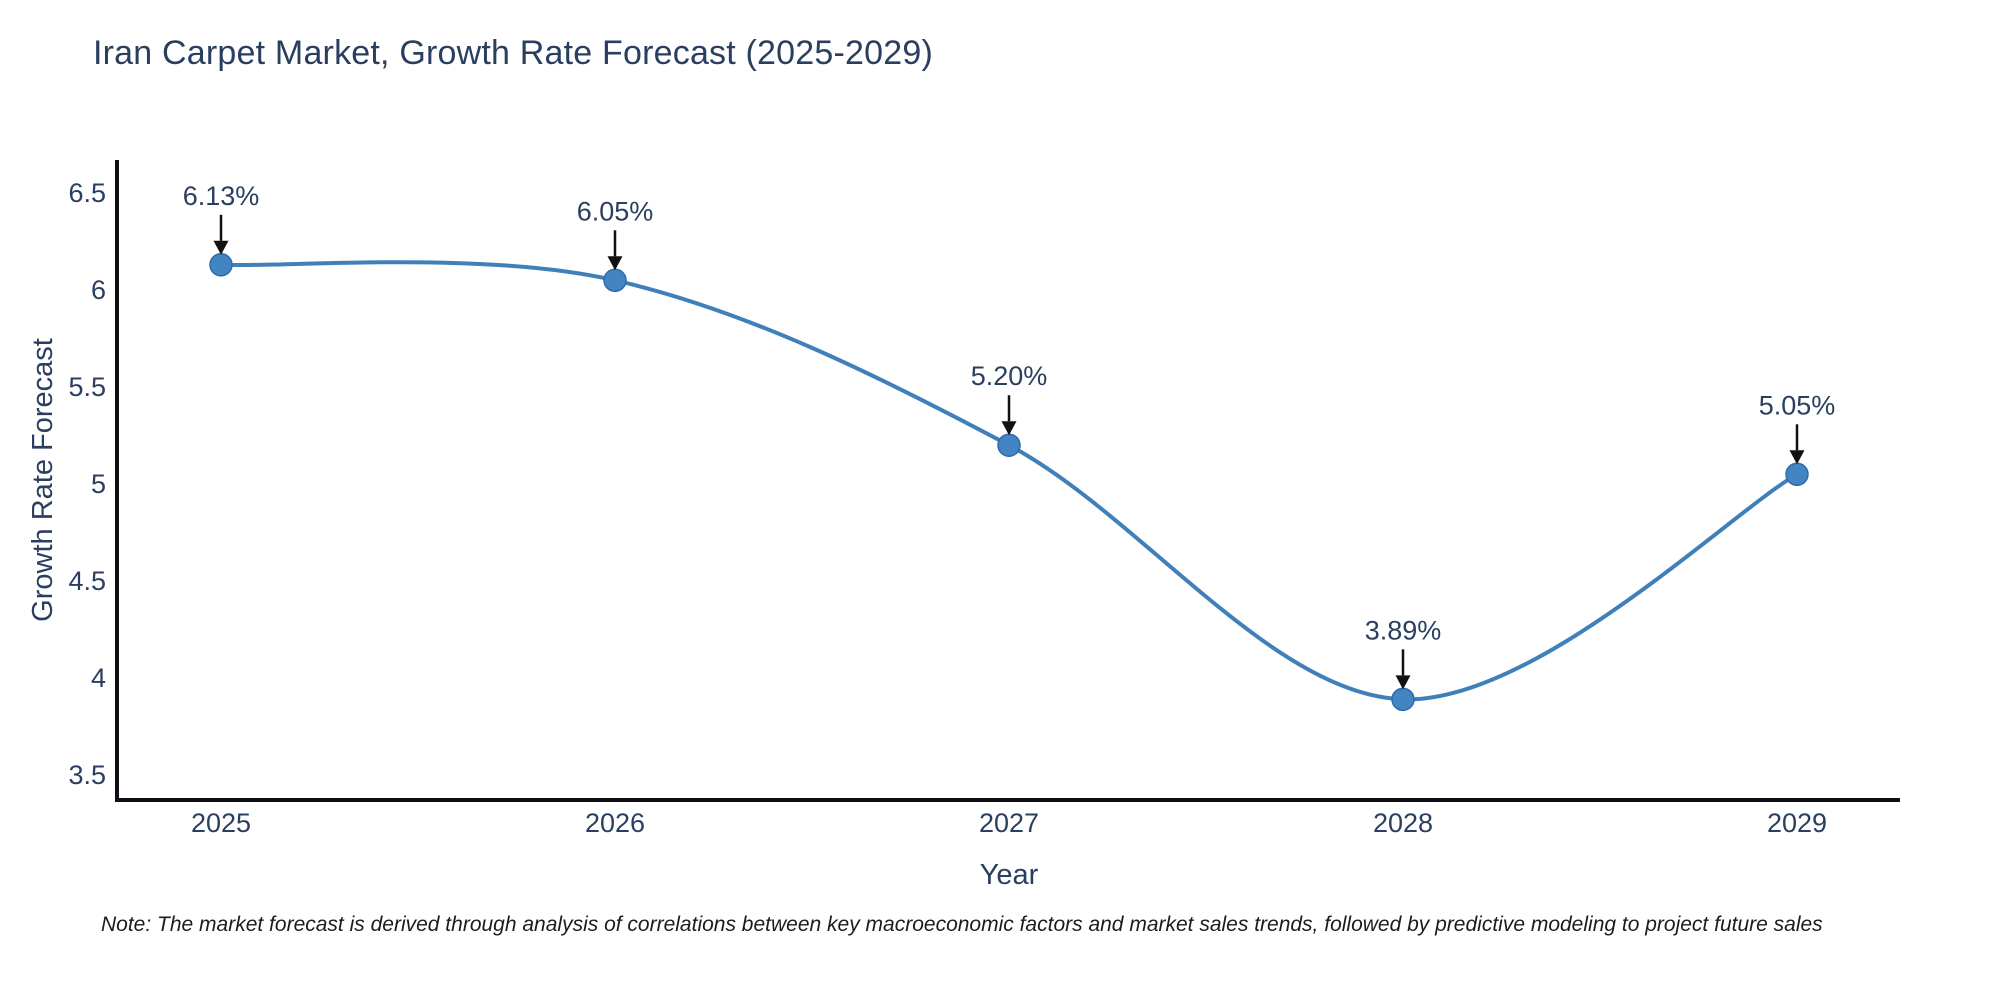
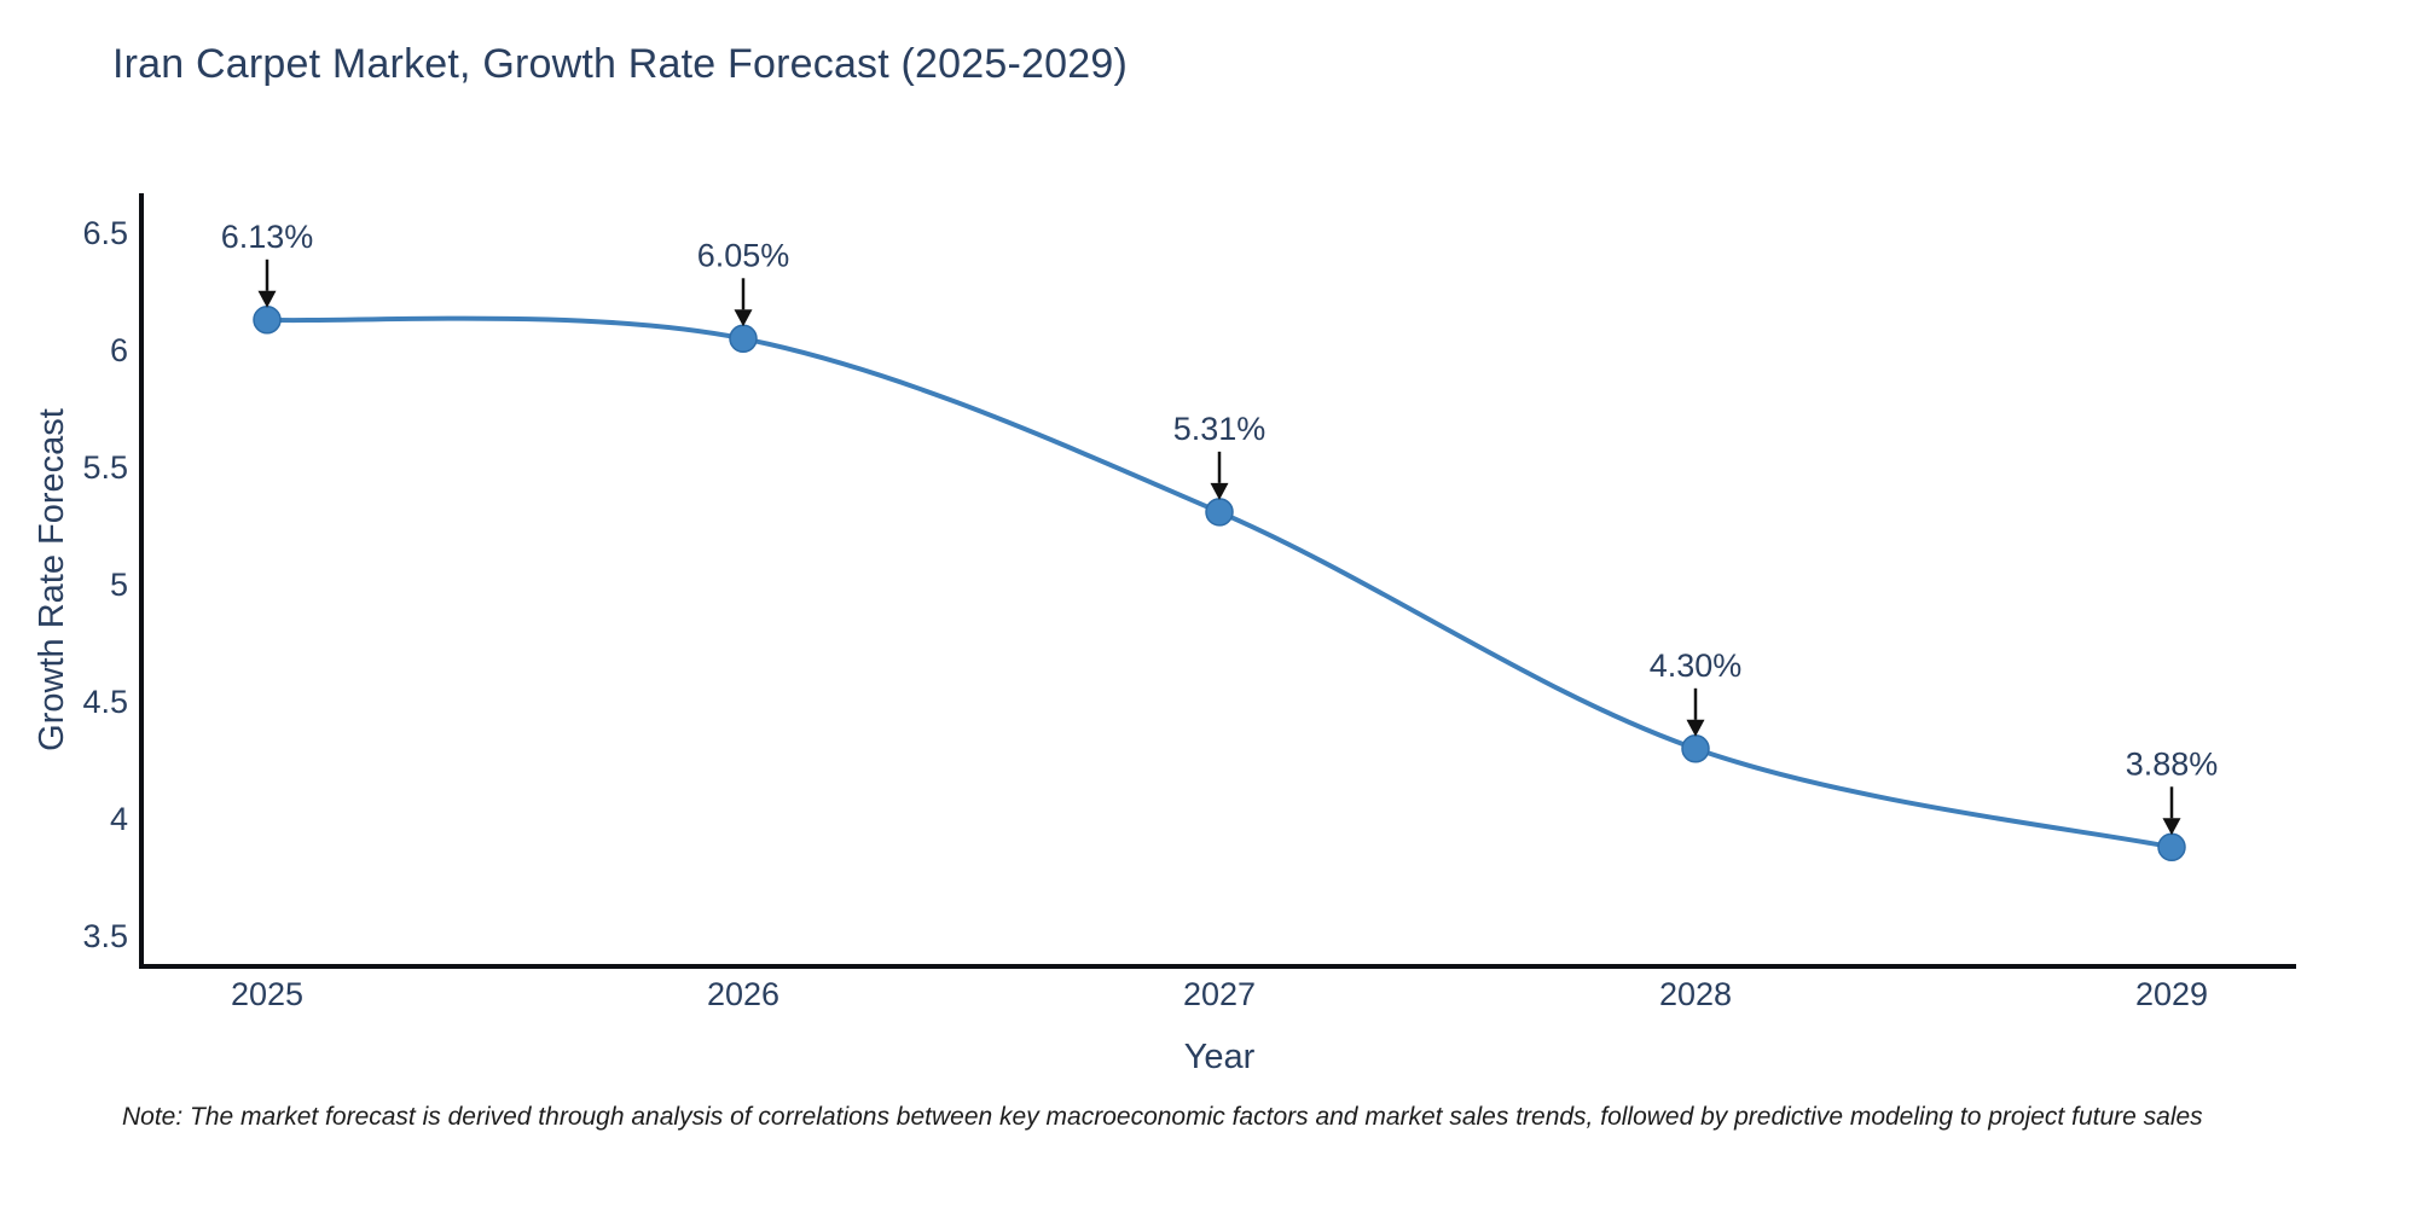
2027: 5.20% -> 5.31%
2028: 3.89% -> 4.30%
2029: 5.05% -> 3.88%
